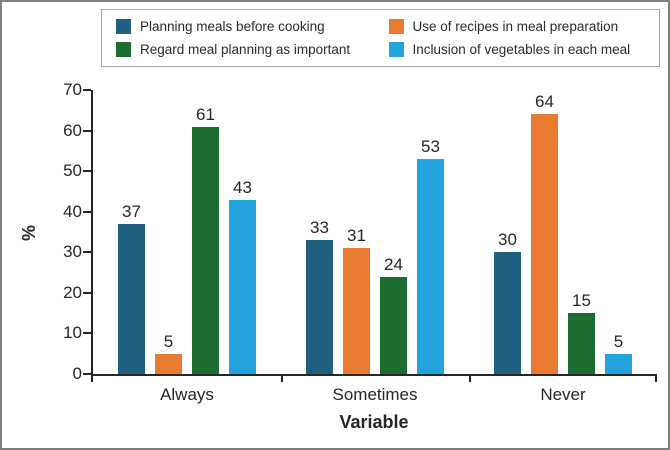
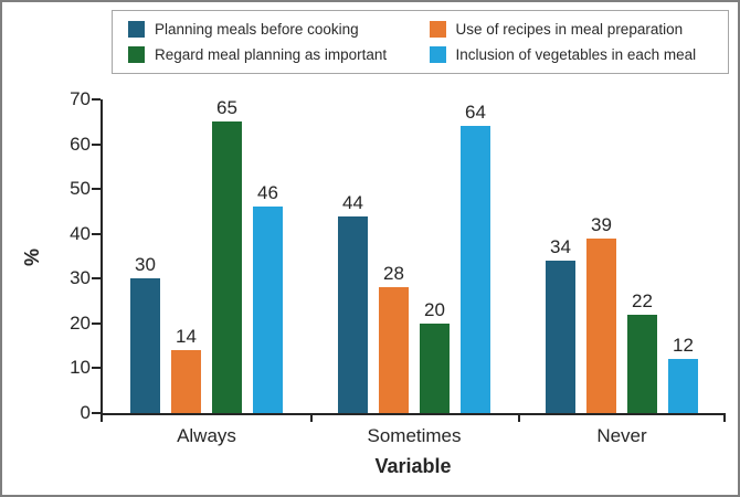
Planning meals before cooking/Always: 37 -> 30
Use of recipes in meal preparation/Always: 5 -> 14
Regard meal planning as important/Always: 61 -> 65
Inclusion of vegetables in each meal/Always: 43 -> 46
Planning meals before cooking/Sometimes: 33 -> 44
Use of recipes in meal preparation/Sometimes: 31 -> 28
Regard meal planning as important/Sometimes: 24 -> 20
Inclusion of vegetables in each meal/Sometimes: 53 -> 64
Planning meals before cooking/Never: 30 -> 34
Use of recipes in meal preparation/Never: 64 -> 39
Regard meal planning as important/Never: 15 -> 22
Inclusion of vegetables in each meal/Never: 5 -> 12
